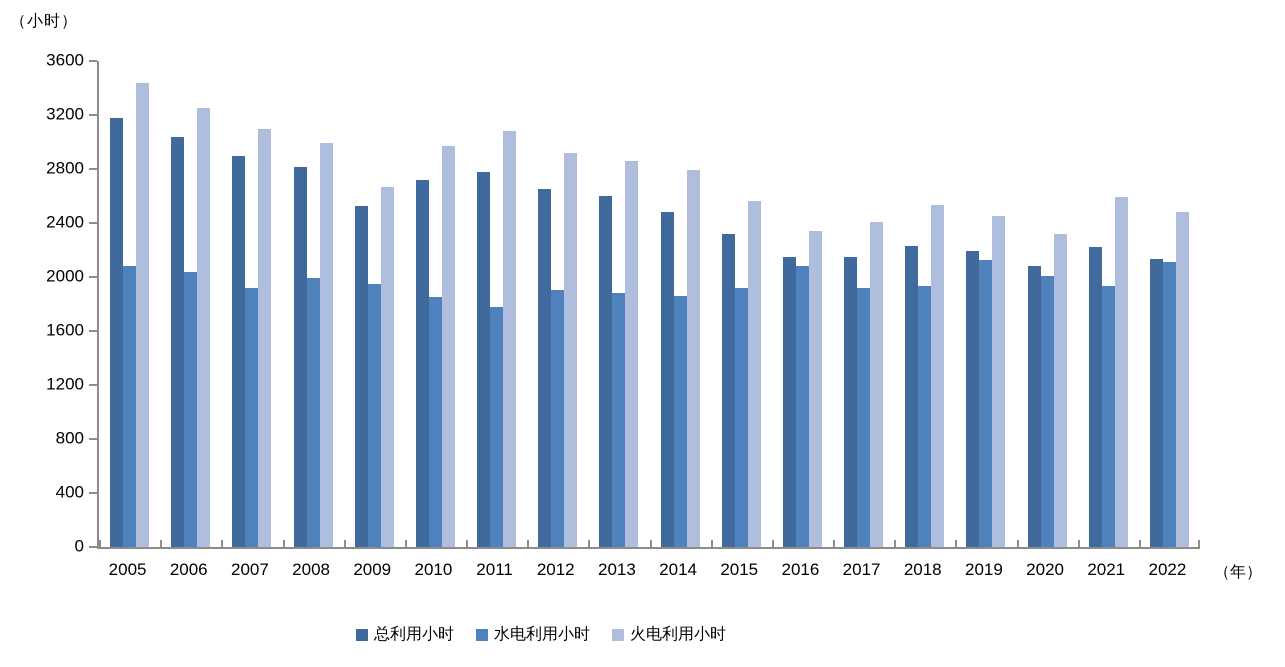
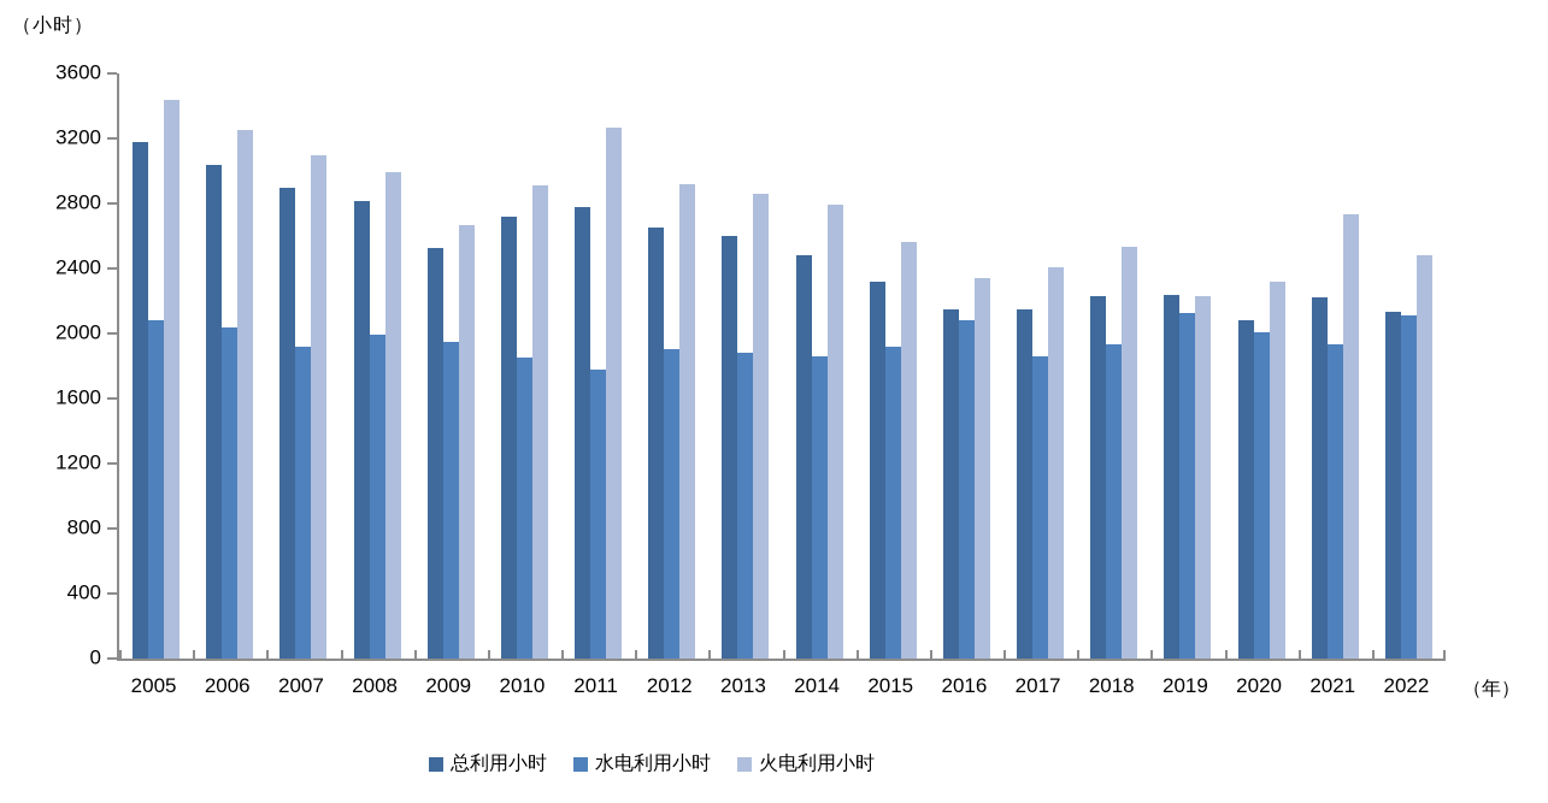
火电利用小时/2010: 2970 -> 2910
火电利用小时/2011: 3080 -> 3270
水电利用小时/2017: 1920 -> 1860
总利用小时/2019: 2190 -> 2240
火电利用小时/2019: 2450 -> 2230
火电利用小时/2021: 2600 -> 2730
